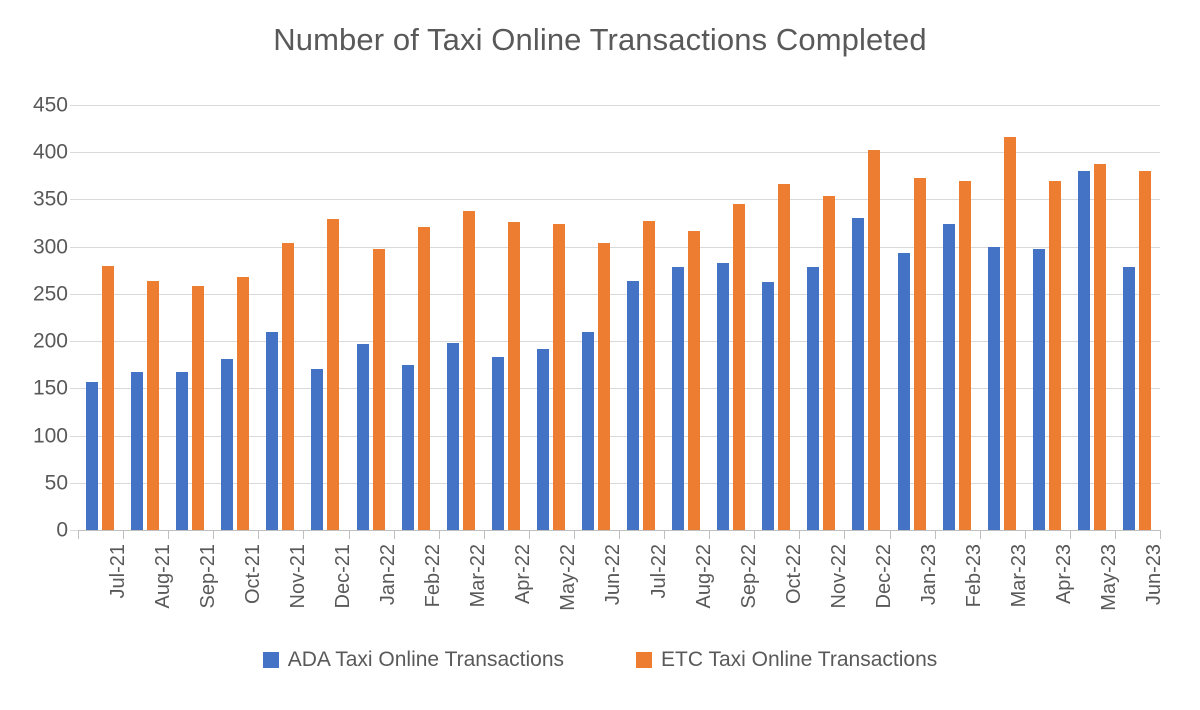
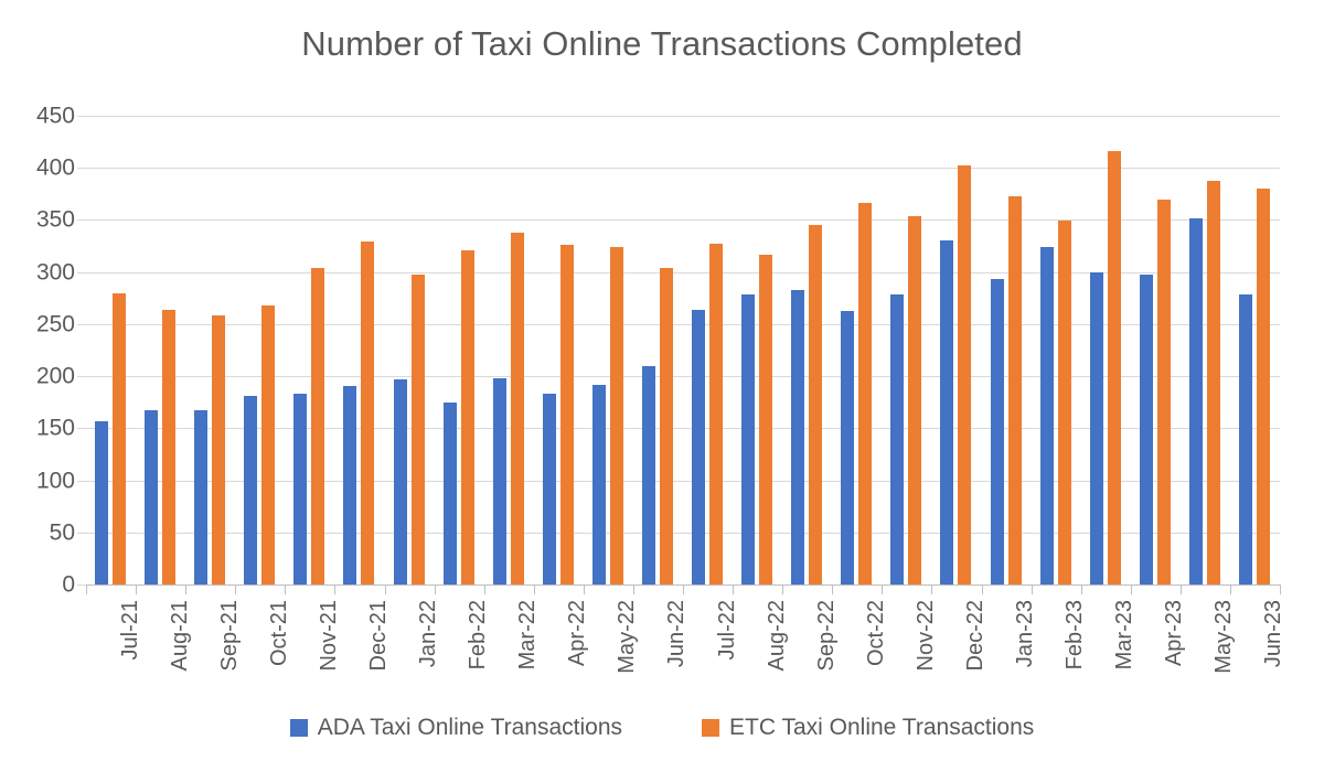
ADA Taxi Online Transactions/Nov-21: 210 -> 180
ADA Taxi Online Transactions/Dec-21: 170 -> 190
ETC Taxi Online Transactions/Feb-23: 370 -> 350
ADA Taxi Online Transactions/May-23: 380 -> 350
